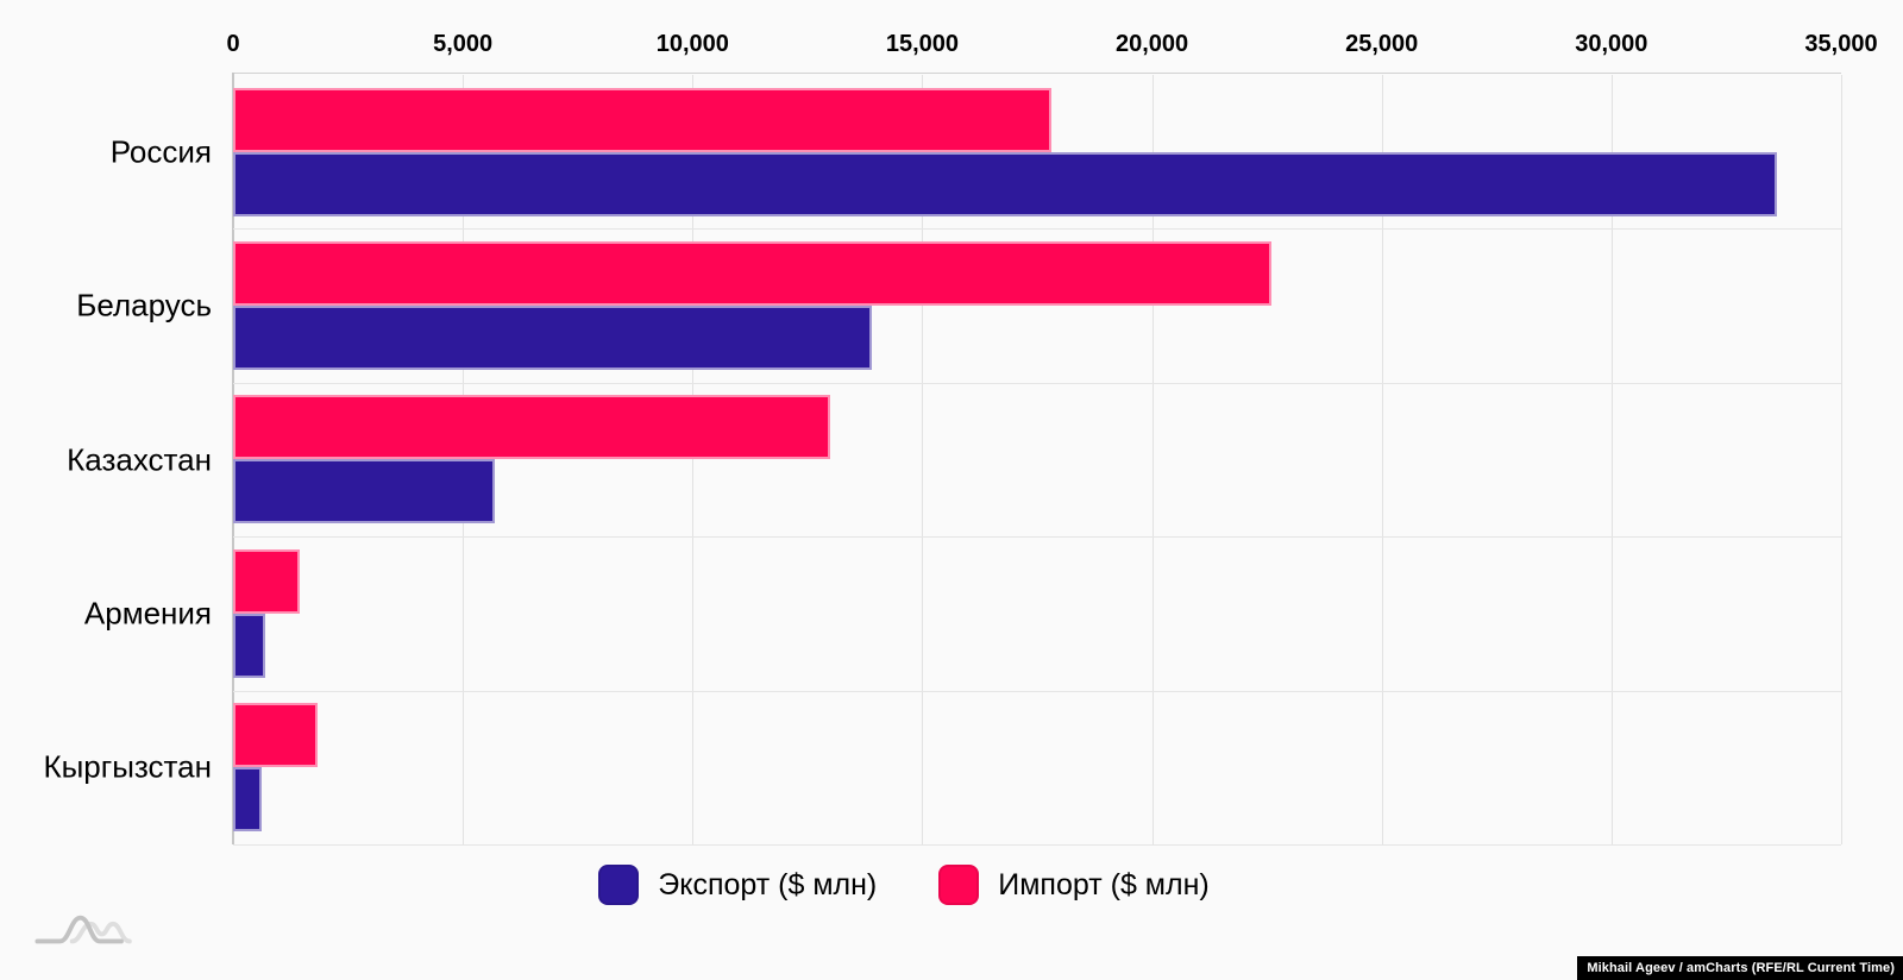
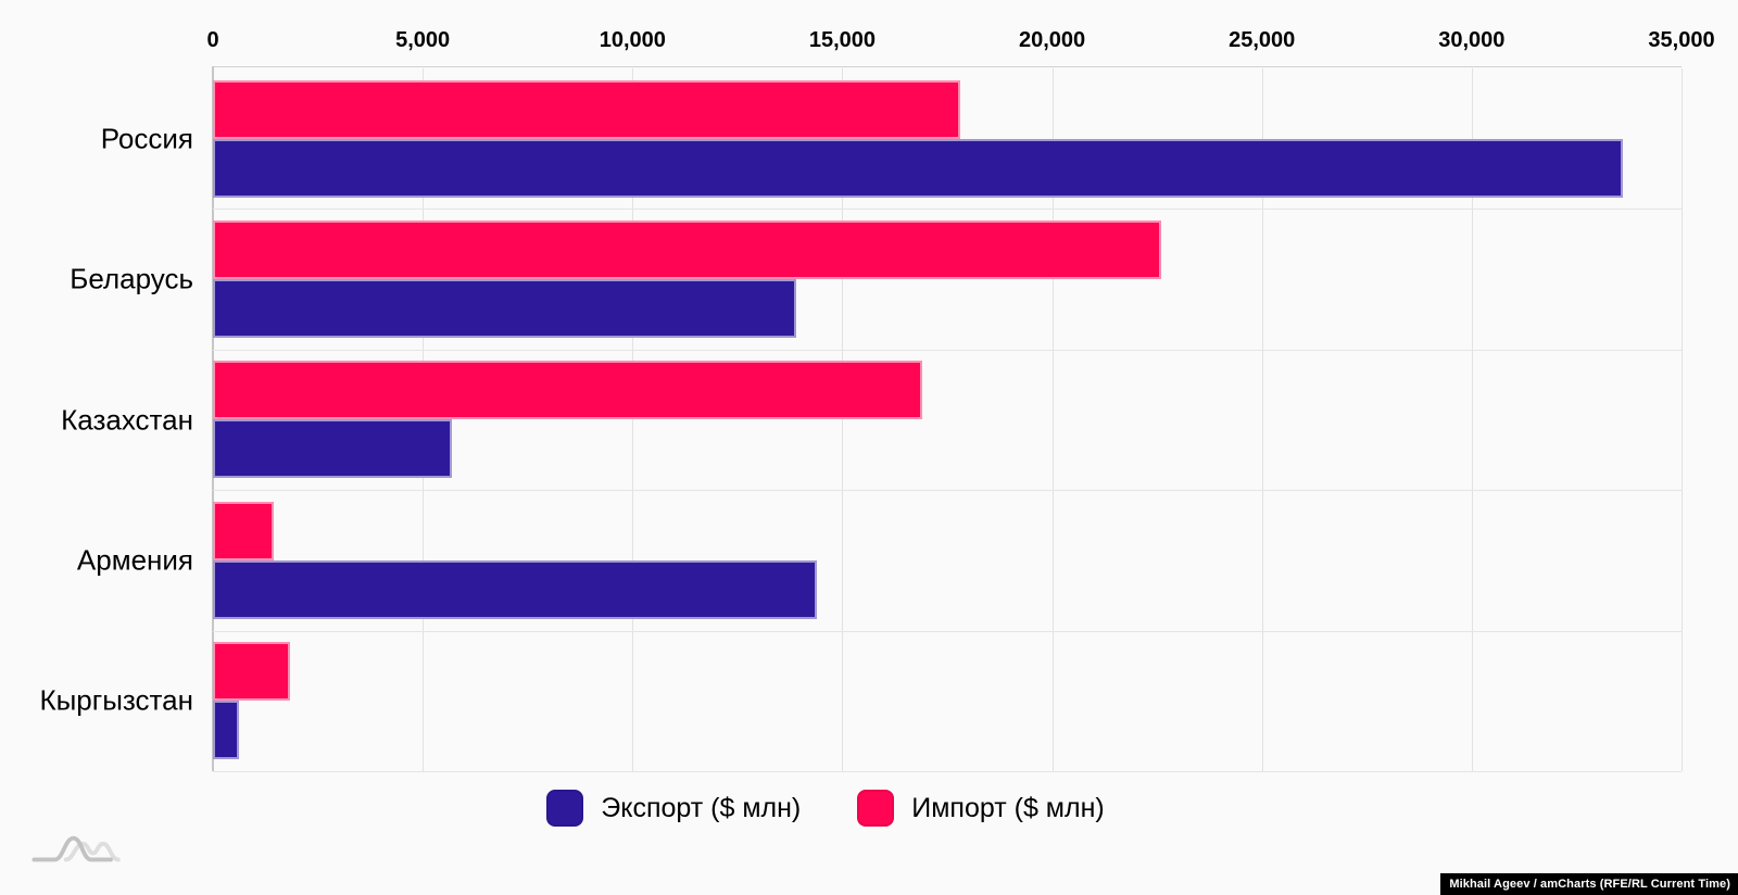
Импорт ($ млн)/Казахстан: 13000 -> 16900
Экспорт ($ млн)/Армения: 700 -> 14400
